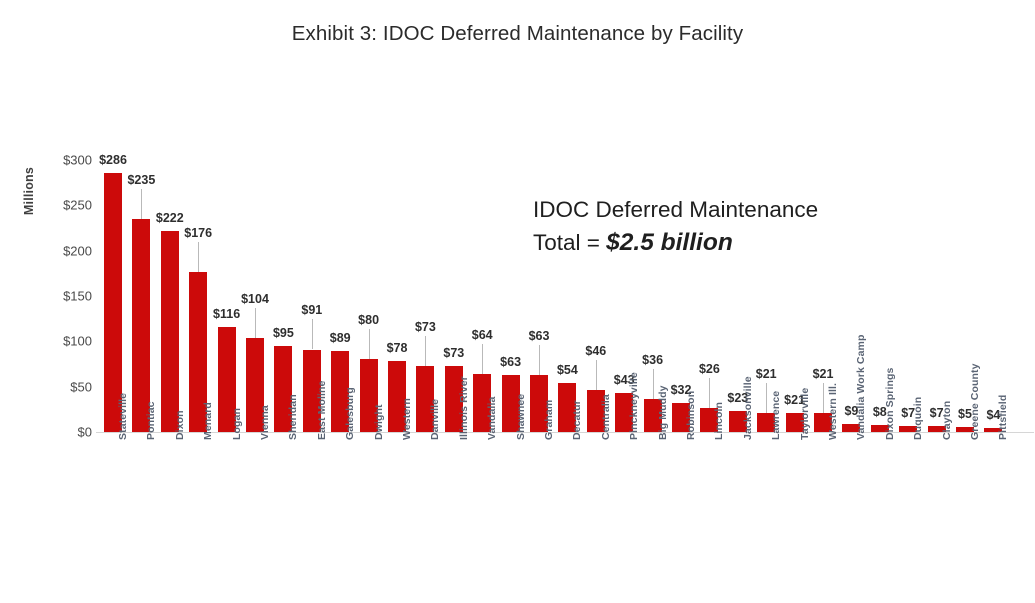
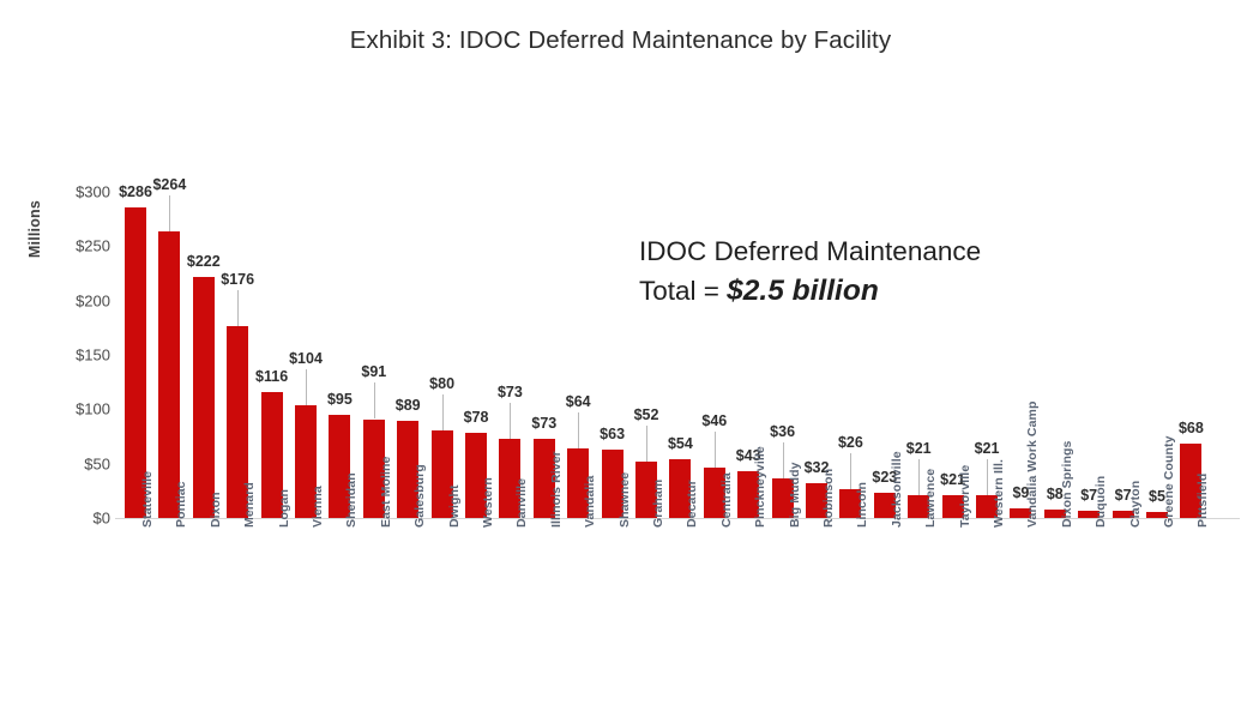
Pontiac: $235 -> $264
Graham: $63 -> $52
Pittsfield: $4 -> $68
